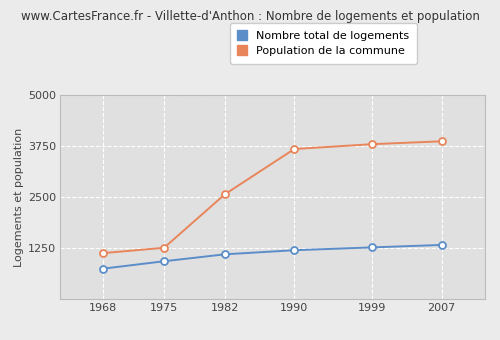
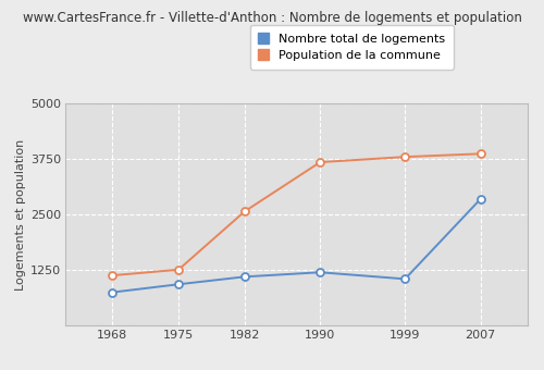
Nombre total de logements/1999: 1270 -> 1050
Nombre total de logements/2007: 1330 -> 2850
